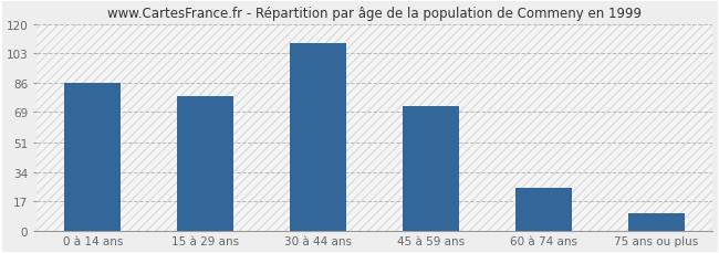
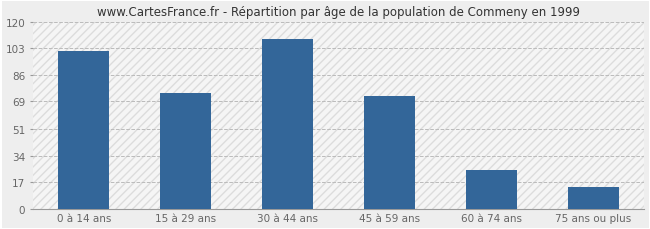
0 à 14 ans: 86 -> 101
15 à 29 ans: 78 -> 74
75 ans ou plus: 10 -> 14
